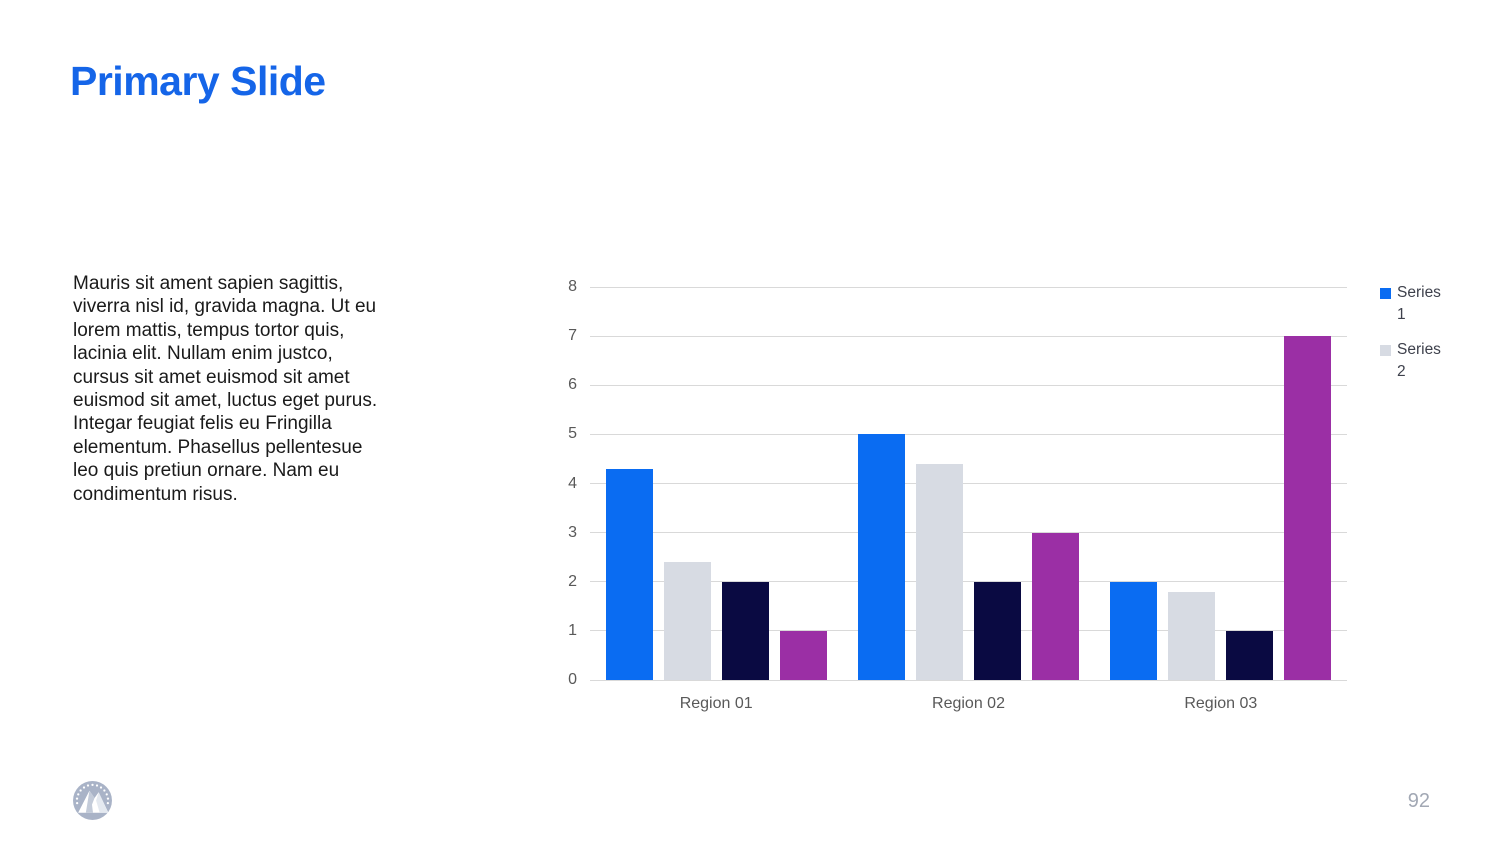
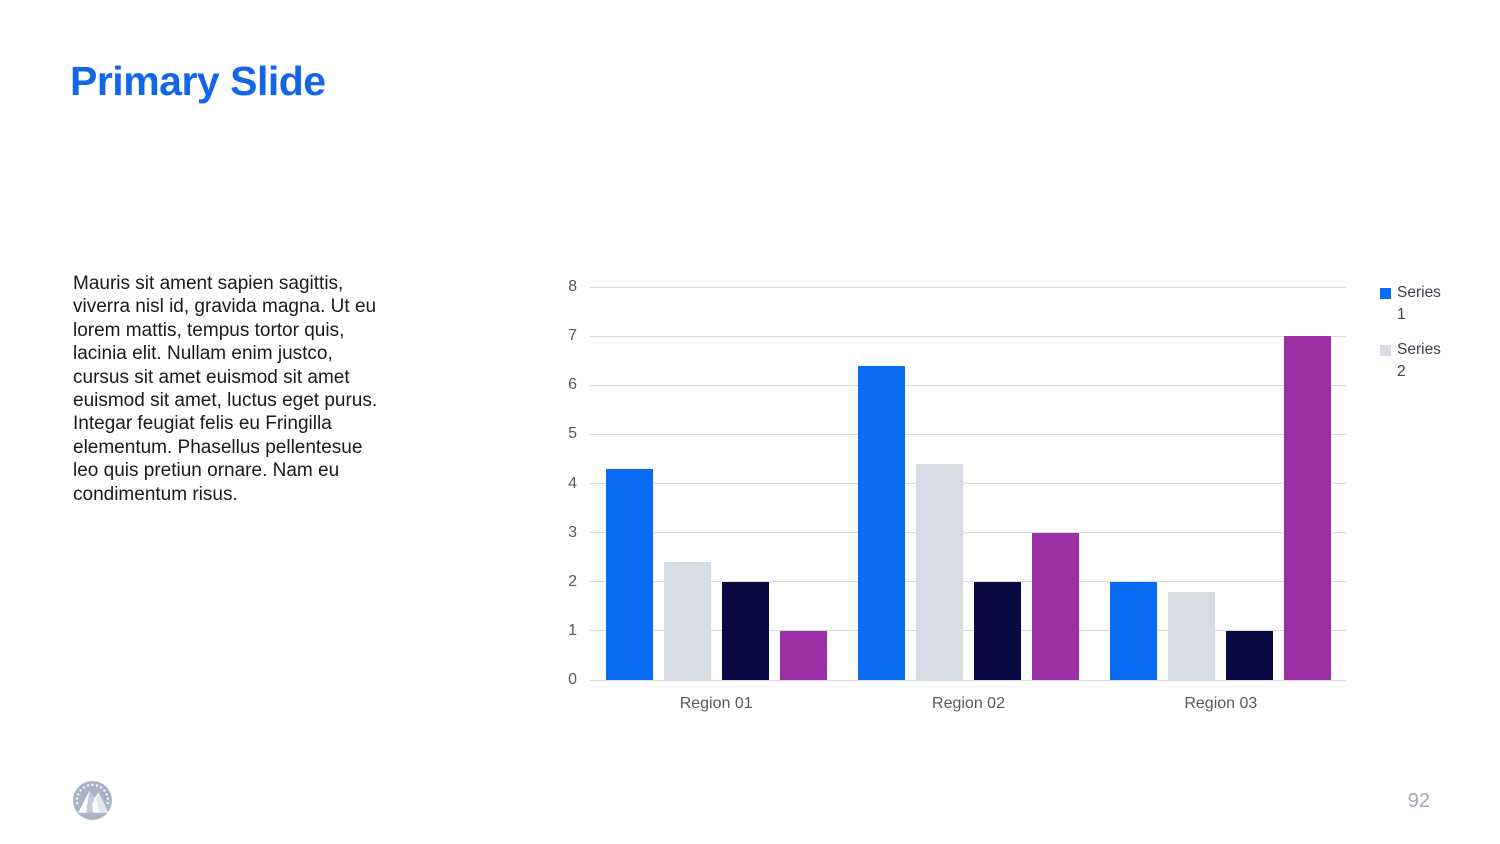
Series 1/Region 02: 5.0 -> 6.4
